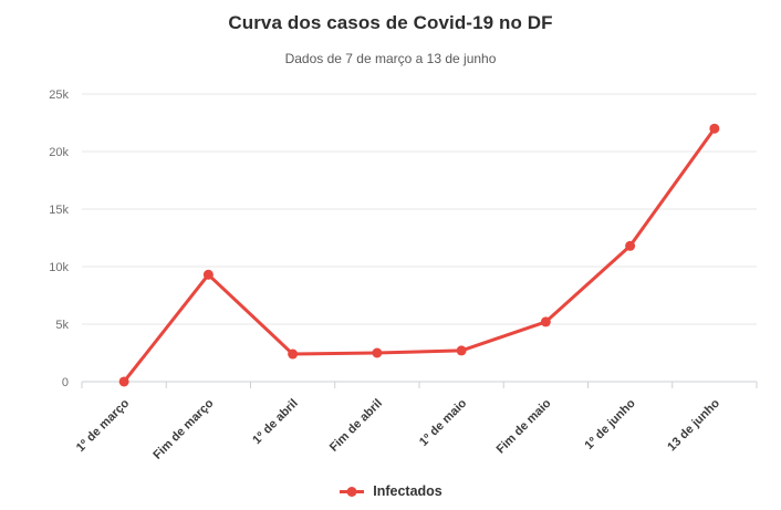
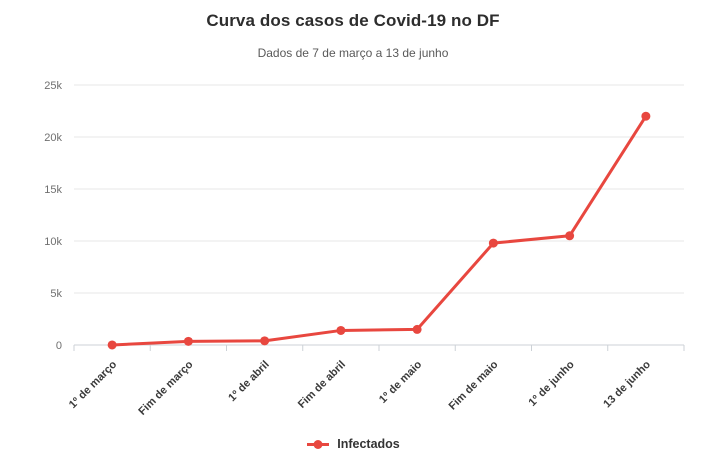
Fim de março: 9.3k -> 0.4k
1º de abril: 2.4k -> 0.4k
Fim de abril: 2.5k -> 1.4k
1º de maio: 2.7k -> 1.5k
Fim de maio: 5.2k -> 9.8k
1º de junho: 11.8k -> 10.5k
